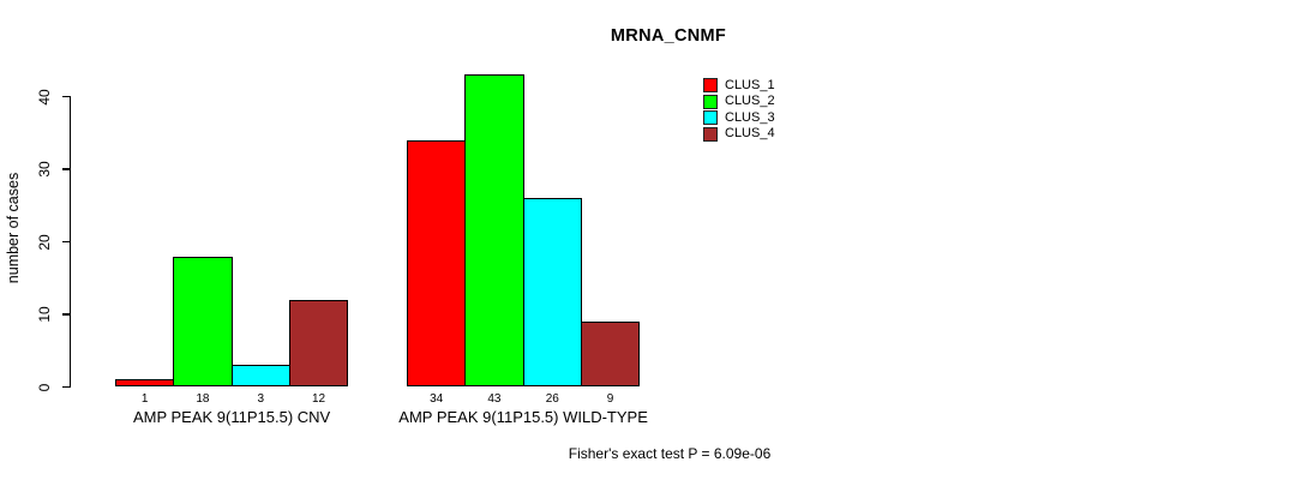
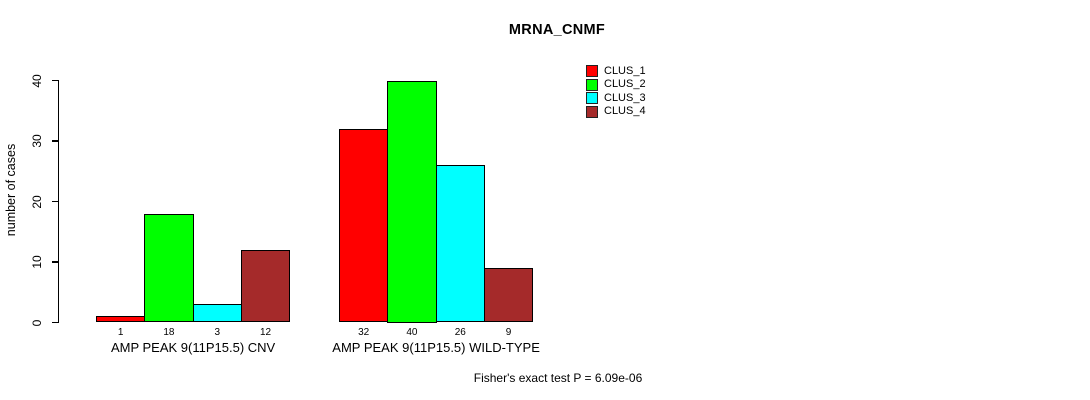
CLUS_1/AMP PEAK 9(11P15.5) WILD-TYPE: 34 -> 32
CLUS_2/AMP PEAK 9(11P15.5) WILD-TYPE: 43 -> 40
